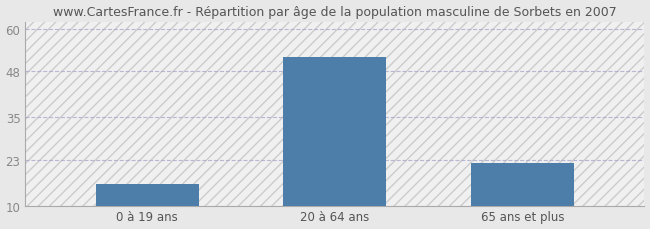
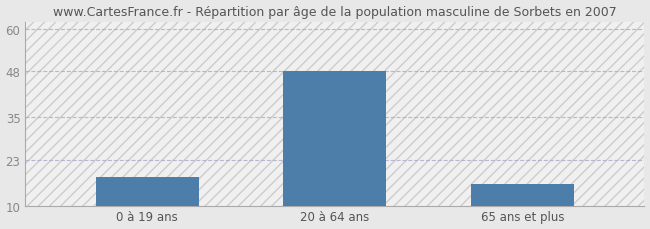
0 à 19 ans: 16 -> 18
20 à 64 ans: 52 -> 48
65 ans et plus: 22 -> 16
